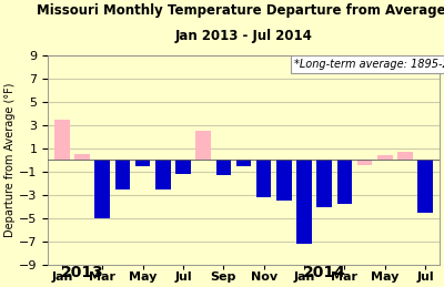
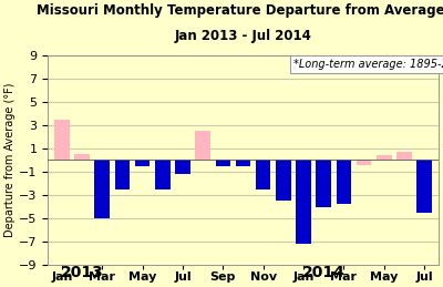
Sep: -1.3 -> -0.5
Nov: -3.2 -> -2.5
